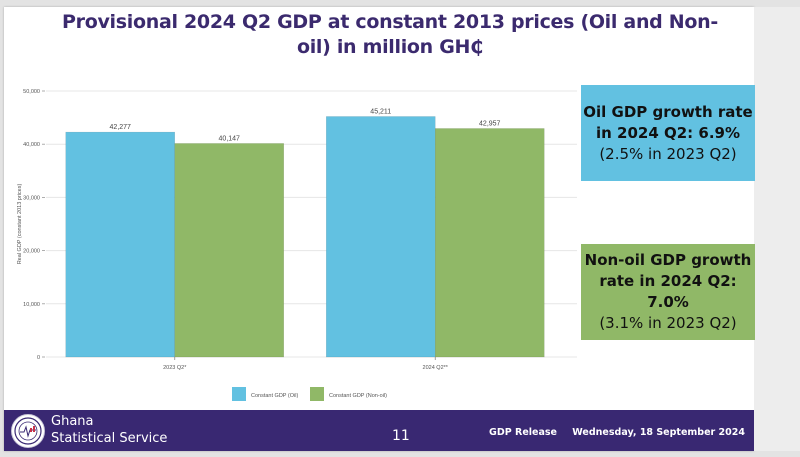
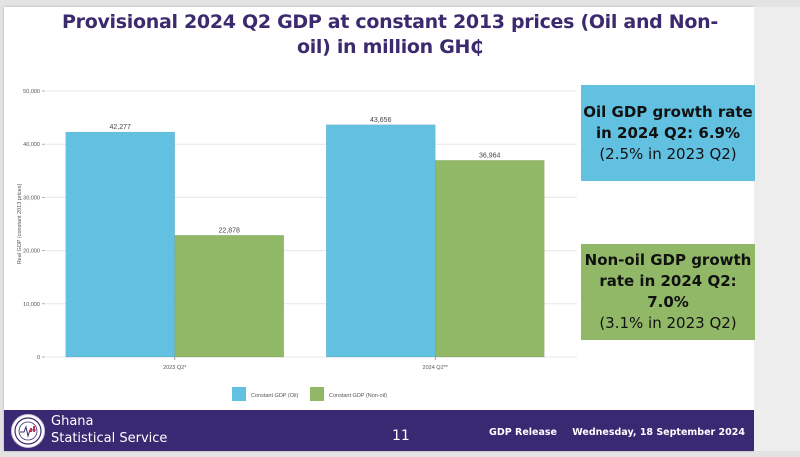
Constant GDP (Non-oil)/2023 Q2*: 40,147 -> 22,878
Constant GDP (Oil)/2024 Q2**: 45,211 -> 43,656
Constant GDP (Non-oil)/2024 Q2**: 42,957 -> 36,964
